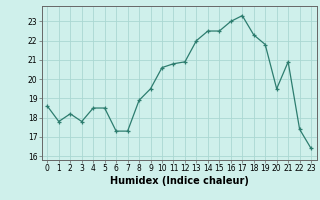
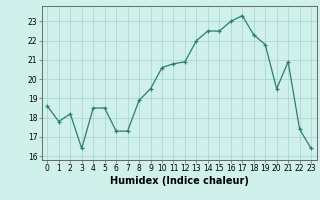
3: 17.8 -> 16.4
